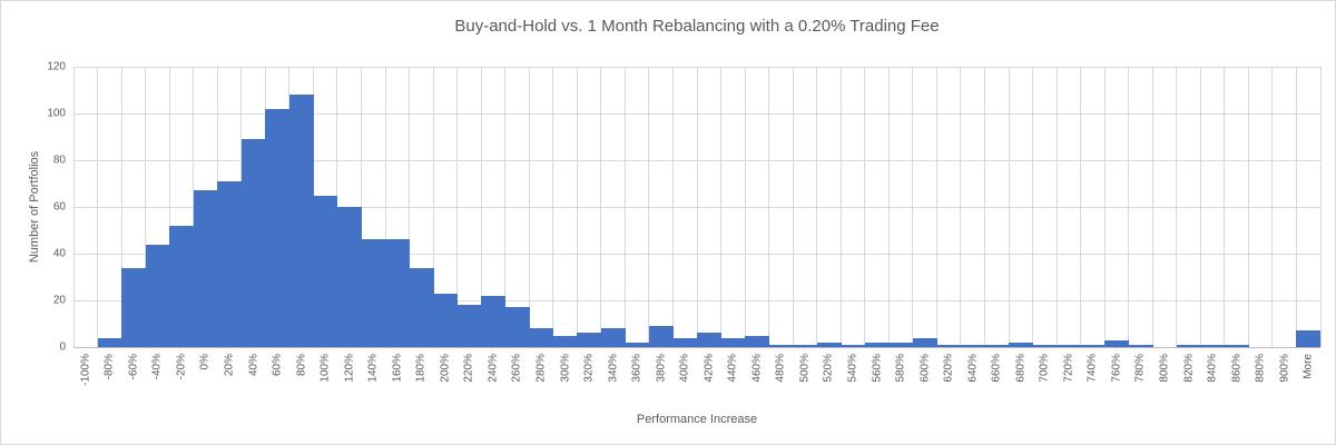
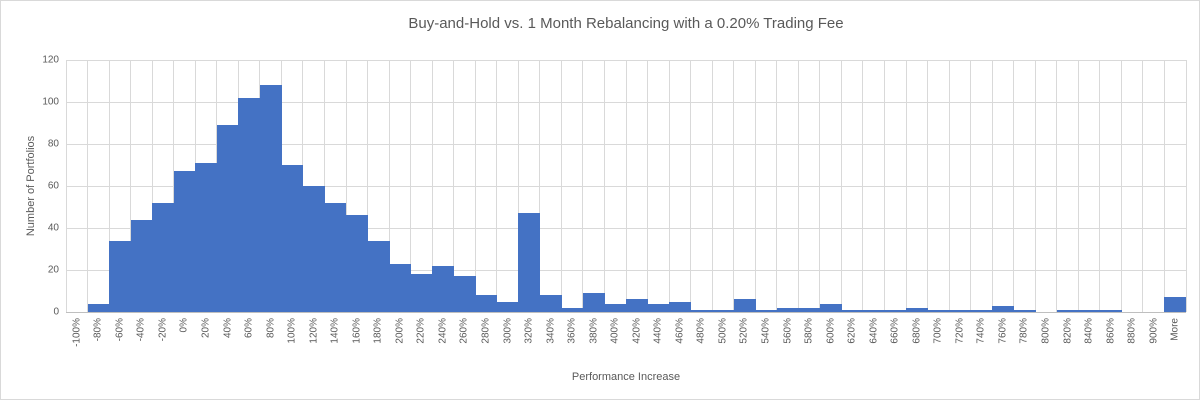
100%: 65 -> 70
140%: 46 -> 52
320%: 6 -> 47
520%: 2 -> 6
